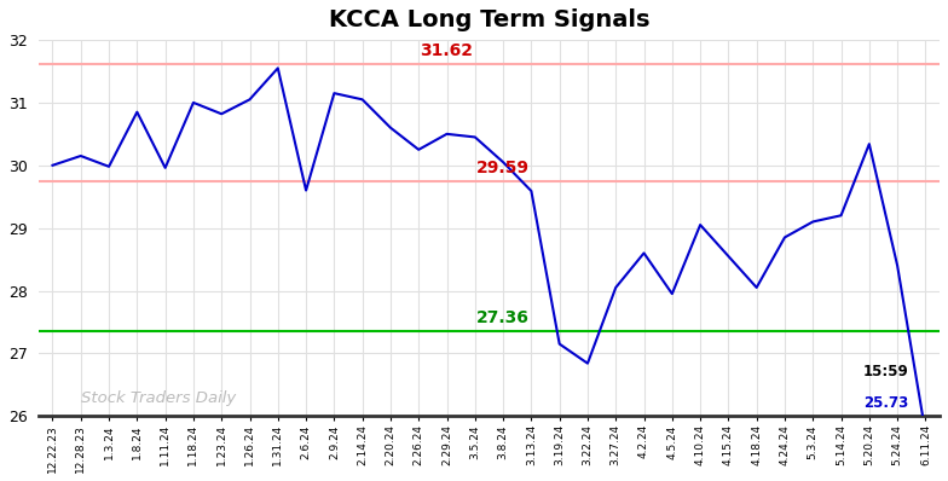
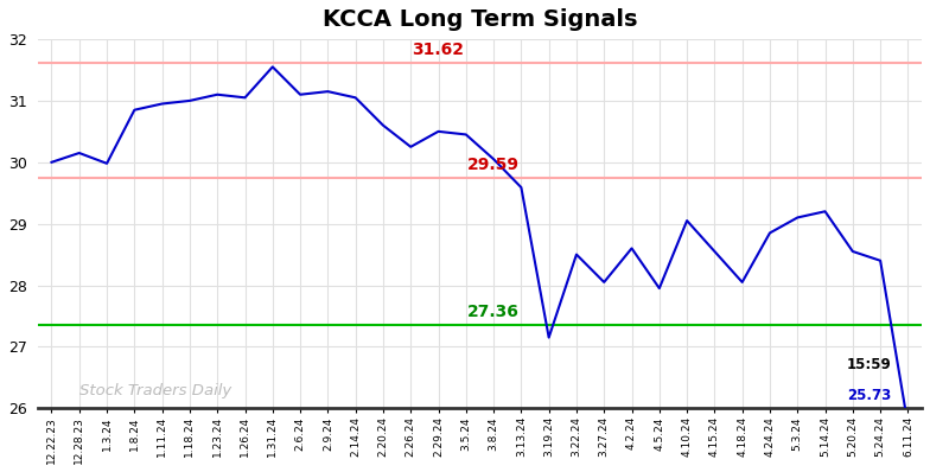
1.11.24: 29.96 -> 30.95
1.23.24: 30.82 -> 31.10
2.6.24: 29.60 -> 31.10
3.22.24: 26.84 -> 28.50
5.20.24: 30.34 -> 28.55
